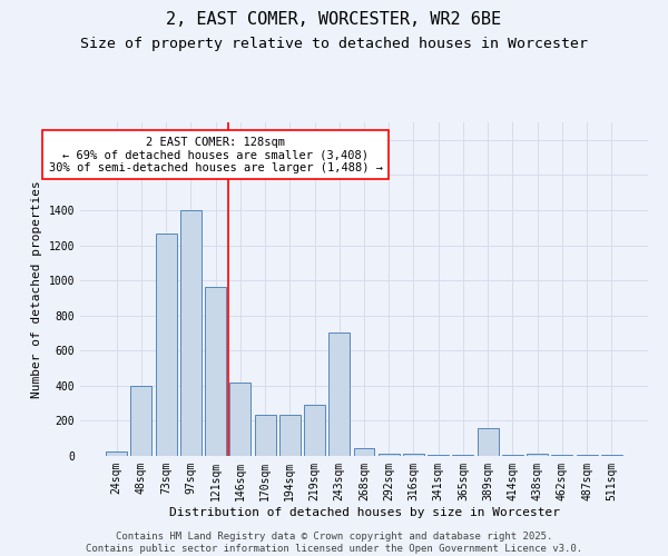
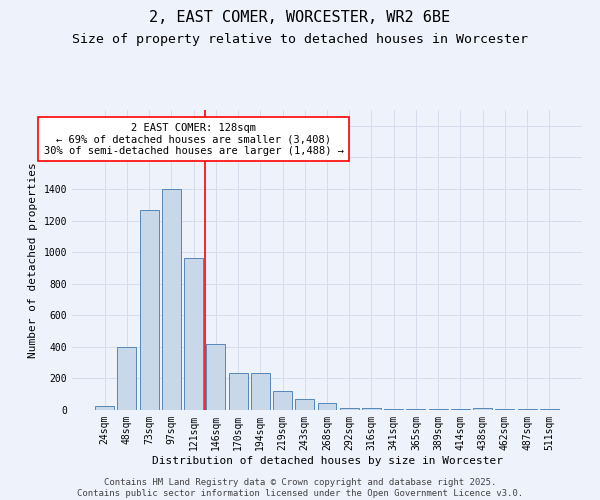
219sqm: 290 -> 120
243sqm: 700 -> 70
389sqm: 160 -> 0
